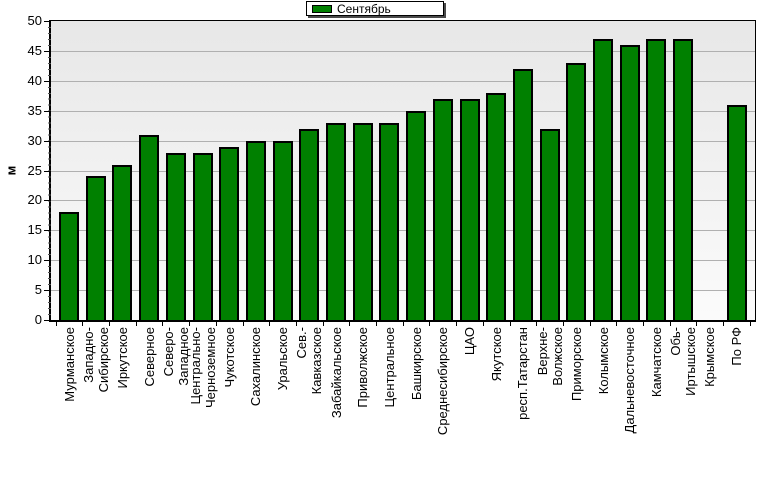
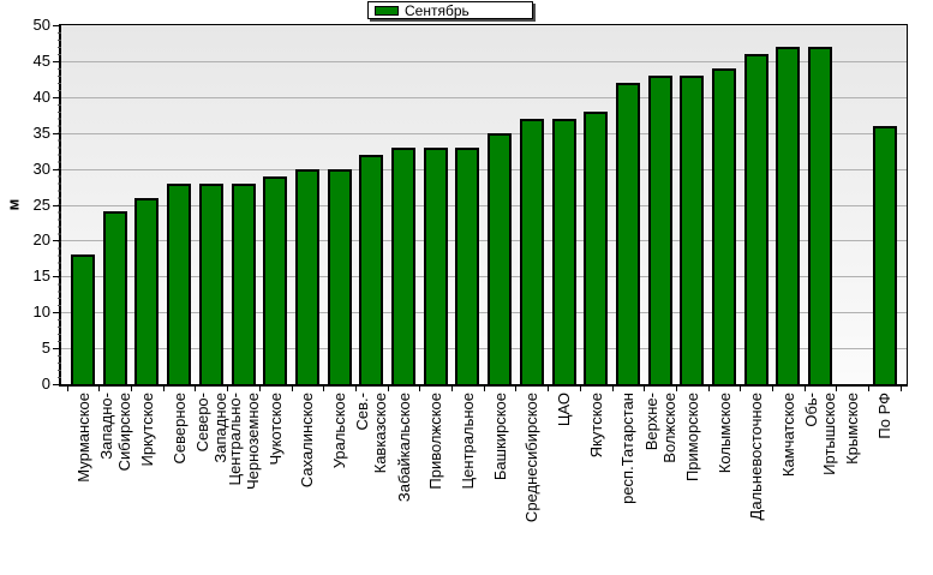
Северное: 31 -> 28
Верхне- Волжское: 32 -> 43
Колымское: 47 -> 44
